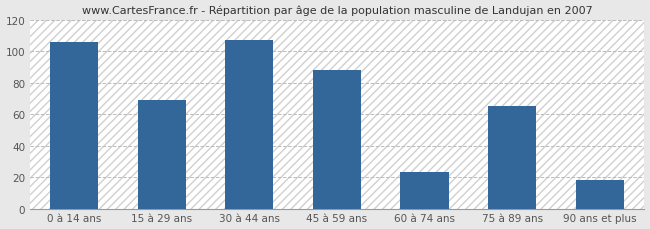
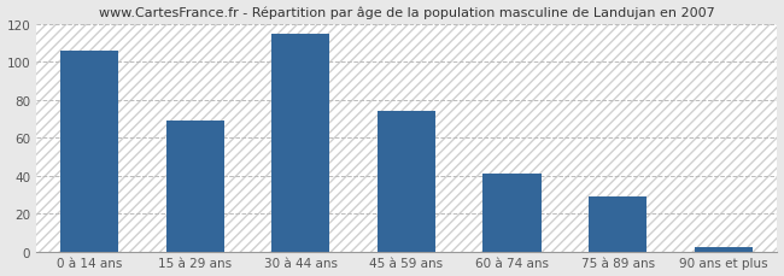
30 à 44 ans: 107 -> 115
45 à 59 ans: 88 -> 74
60 à 74 ans: 23 -> 41
75 à 89 ans: 65 -> 29
90 ans et plus: 18 -> 2
